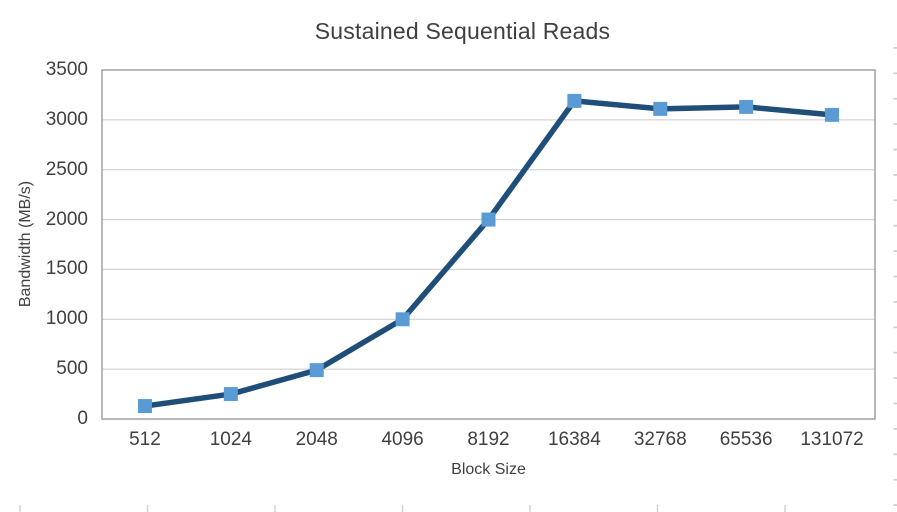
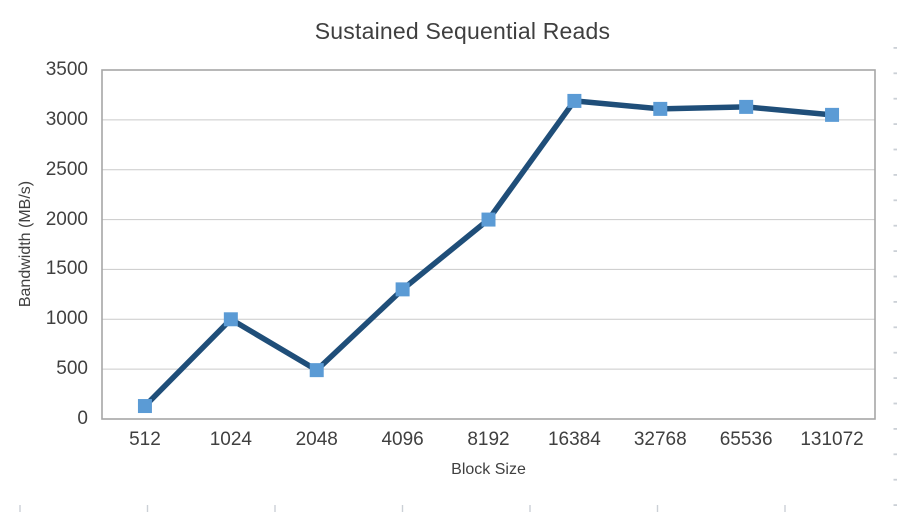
1024: 200 -> 1000
4096: 1000 -> 1300
